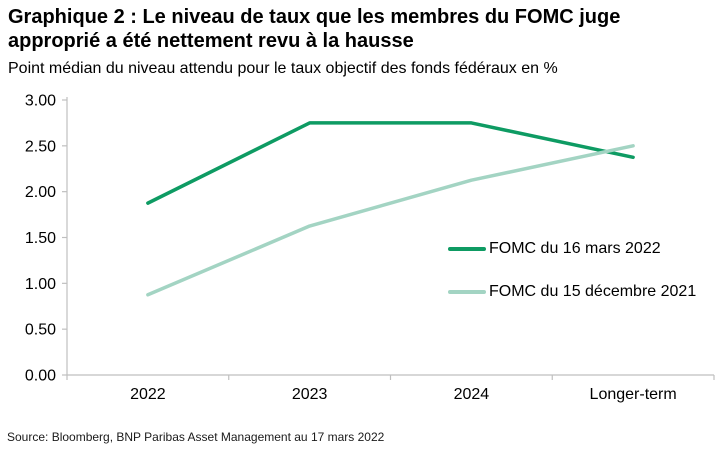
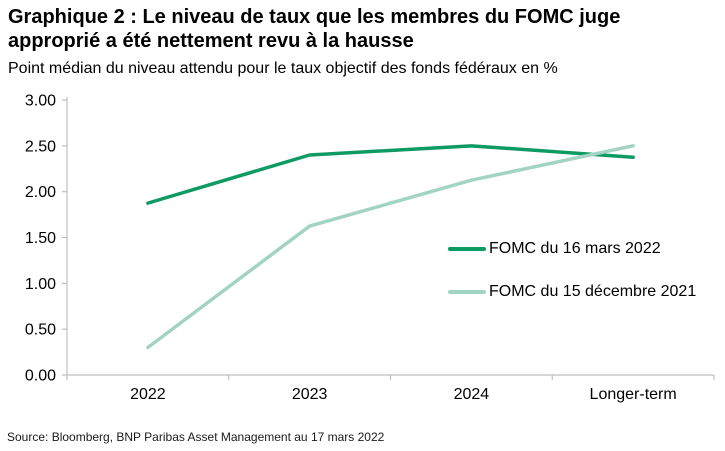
FOMC du 15 décembre 2021/2022: 0.9 -> 0.3
FOMC du 16 mars 2022/2023: 2.8 -> 2.4
FOMC du 16 mars 2022/2024: 2.8 -> 2.5
